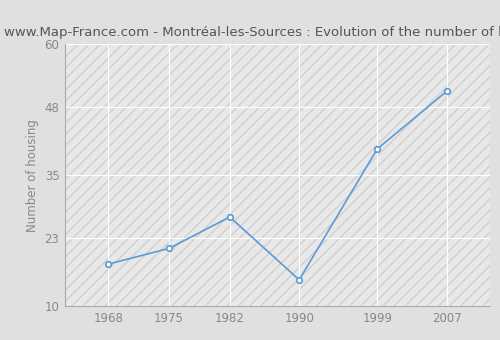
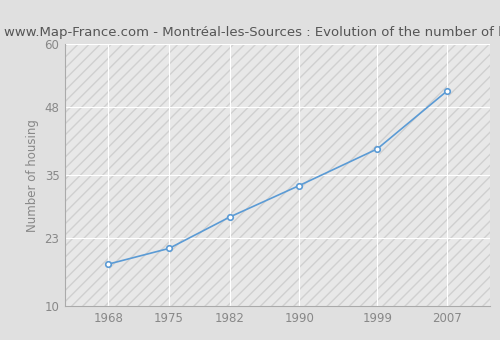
1990: 15 -> 33
